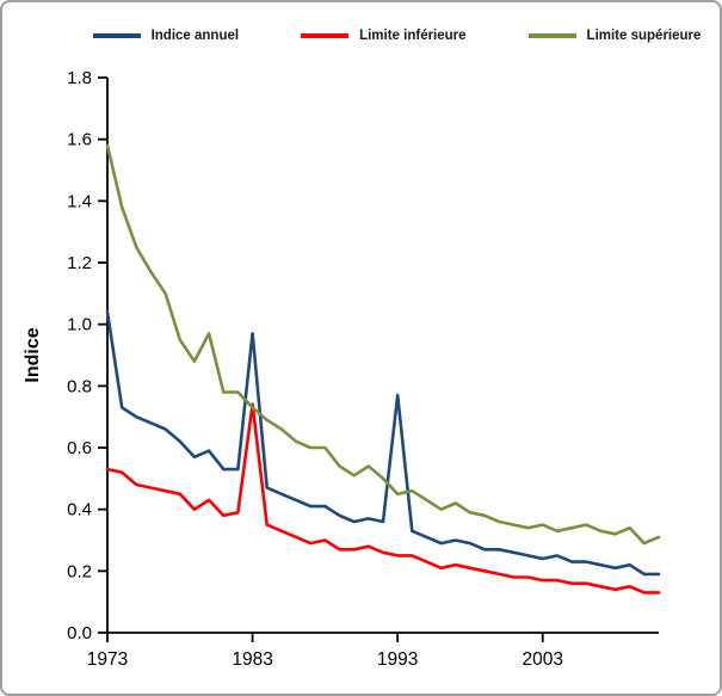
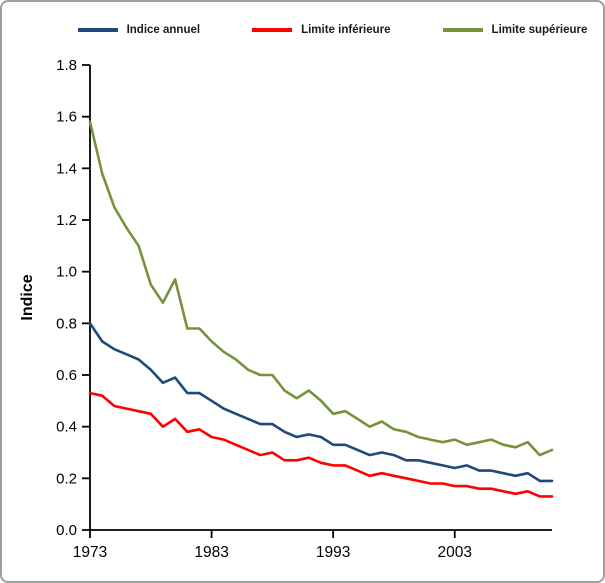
Indice annuel/1973: 1.04 -> 0.80
Indice annuel/1983: 0.97 -> 0.50
Limite inférieure/1983: 0.74 -> 0.36
Indice annuel/1993: 0.77 -> 0.33
